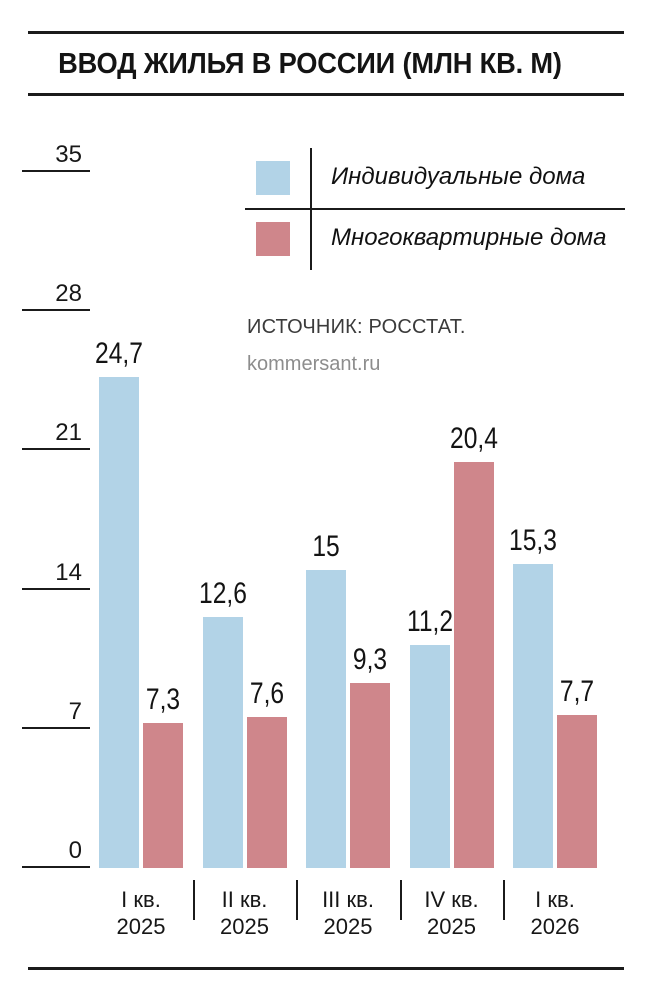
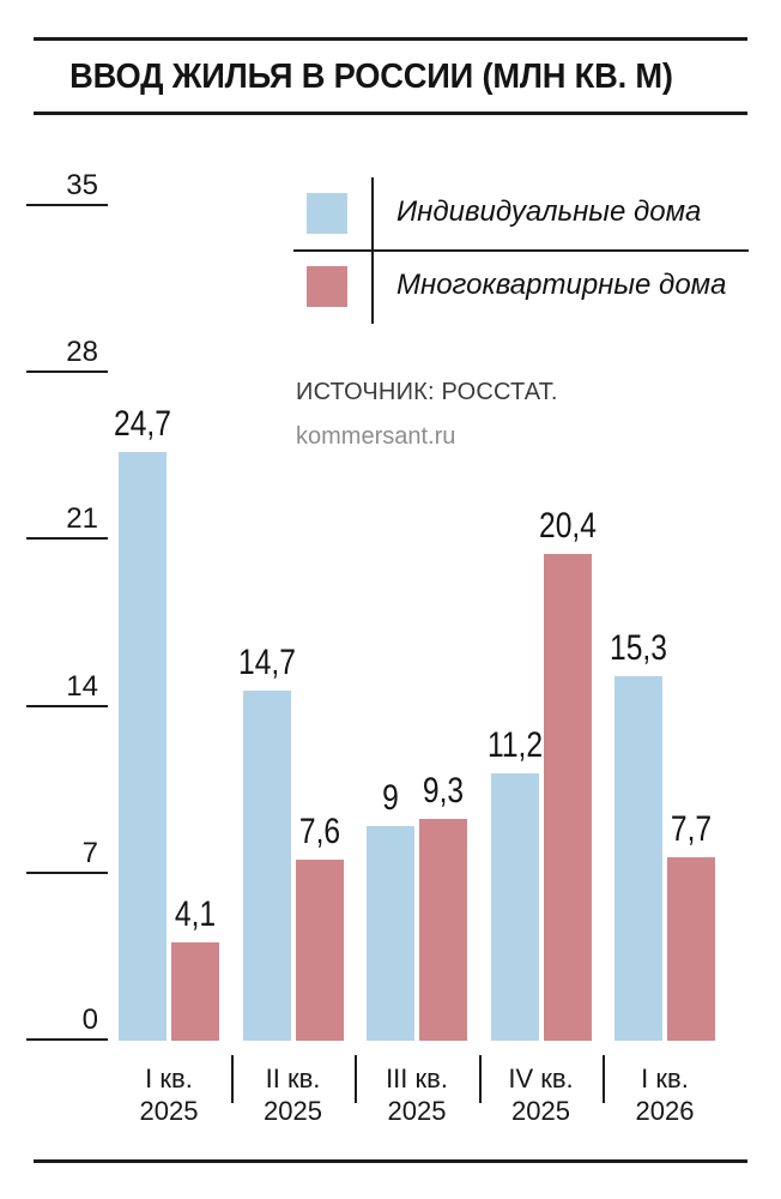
Многоквартирные дома/I кв. 2025: 7,3 -> 4,1
Индивидуальные дома/II кв. 2025: 12,6 -> 14,7
Индивидуальные дома/III кв. 2025: 15 -> 9
